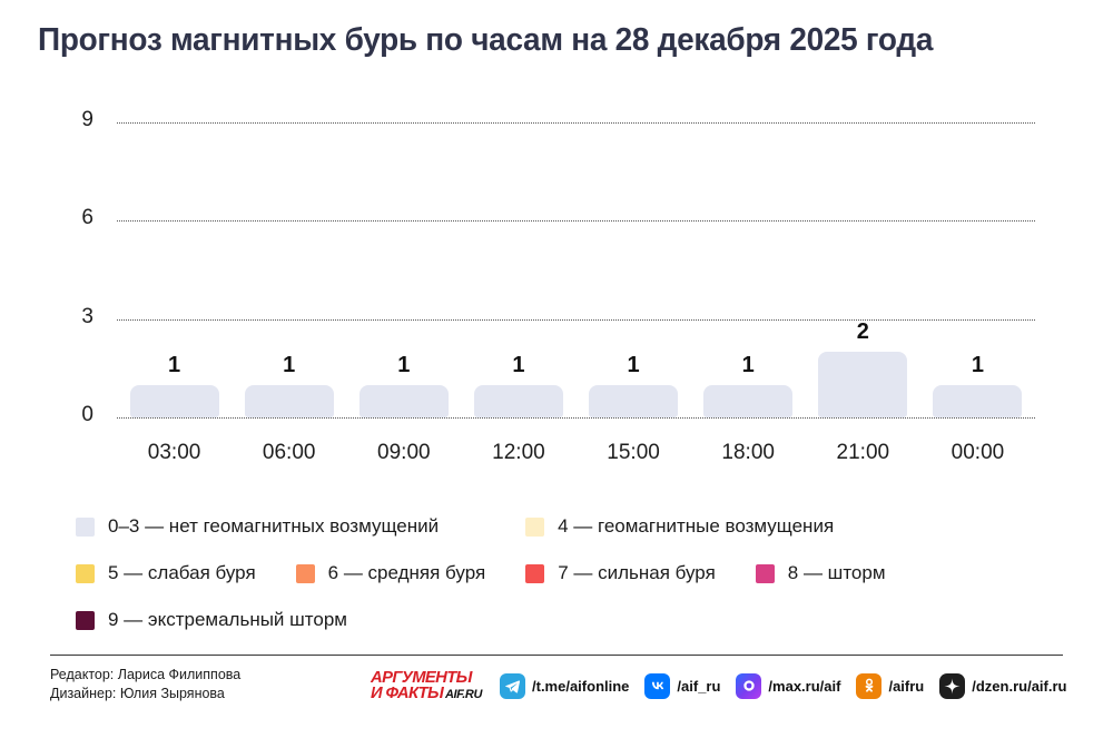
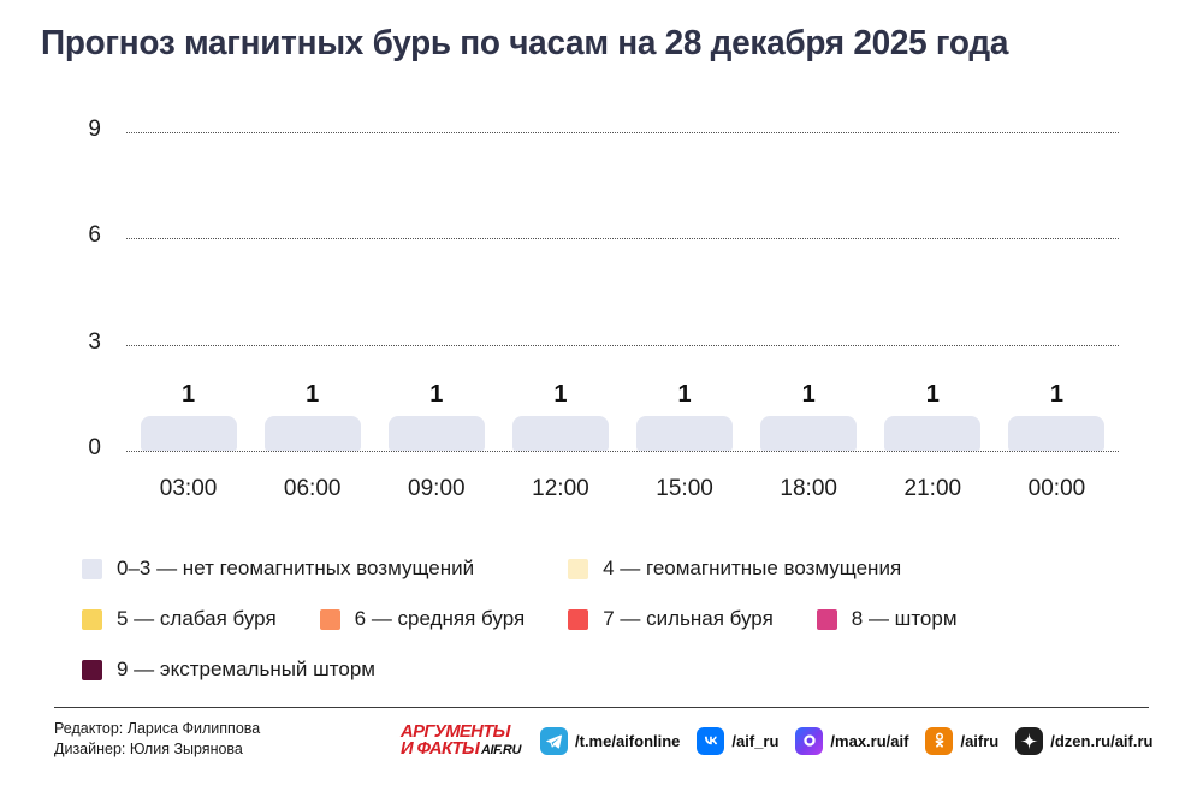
21:00: 2 -> 1
